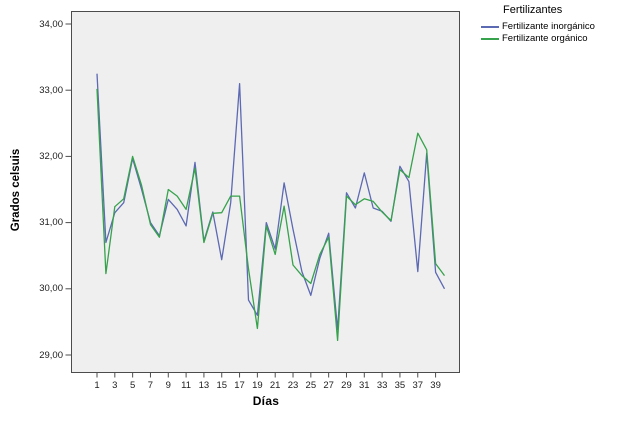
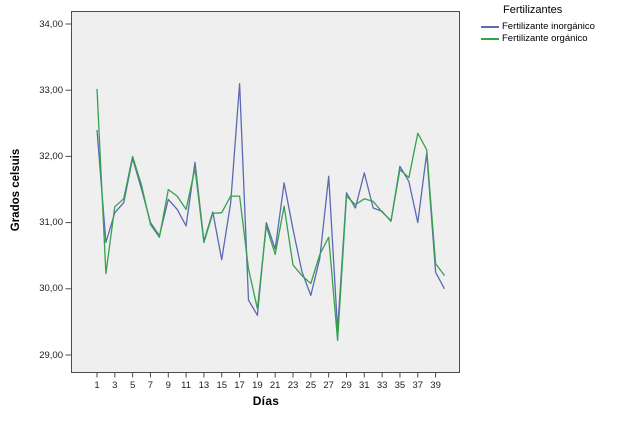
Fertilizante inorgánico/1: 33,2 -> 32,4
Fertilizante orgánico/19: 29,4 -> 29,7
Fertilizante inorgánico/27: 30,8 -> 31,7
Fertilizante inorgánico/37: 30,3 -> 31,0
